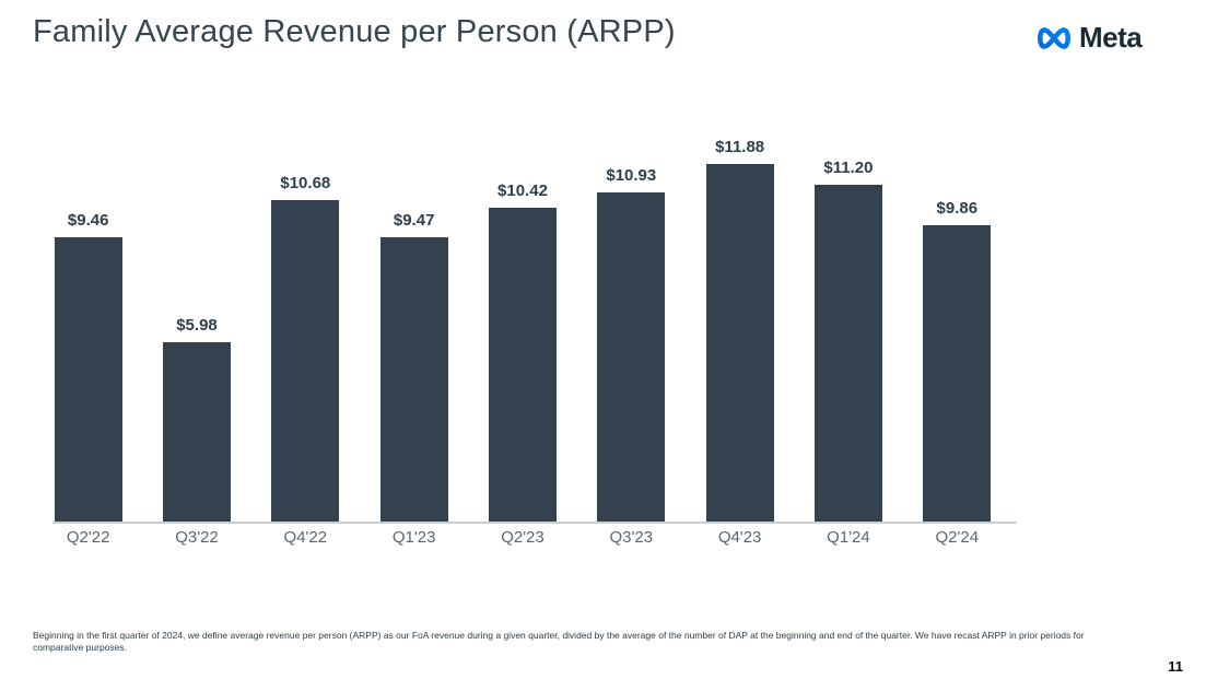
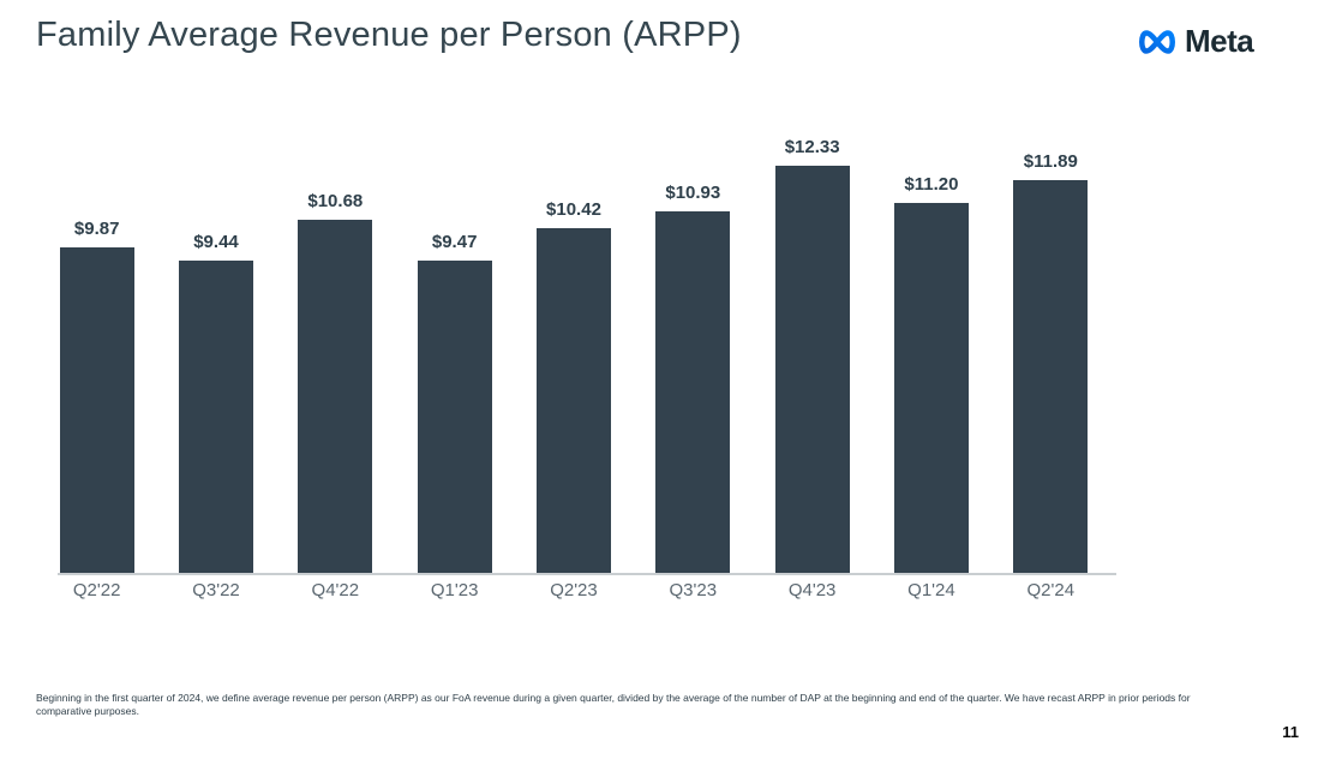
Q2'22: $9.46 -> $9.87
Q3'22: $5.98 -> $9.44
Q4'23: $11.88 -> $12.33
Q2'24: $9.86 -> $11.89
